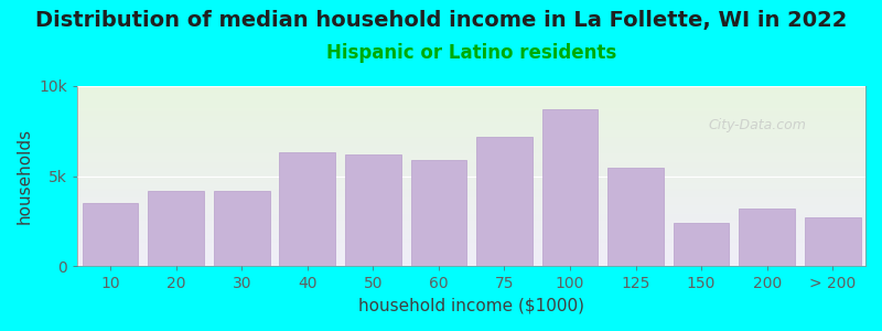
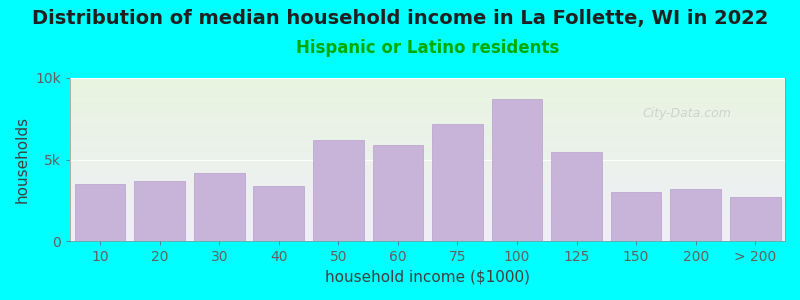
20: 4.2k -> 3.7k
40: 6.3k -> 3.4k
150: 2.4k -> 3.0k
